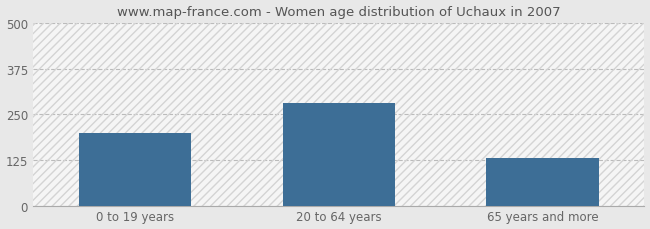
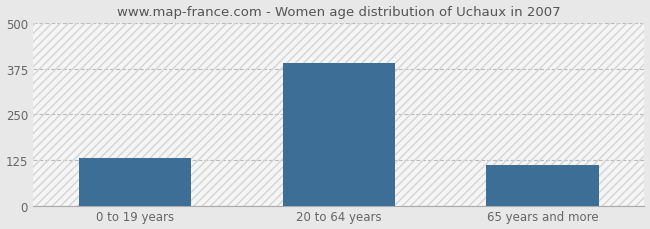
0 to 19 years: 200 -> 130
20 to 64 years: 280 -> 390
65 years and more: 130 -> 110
